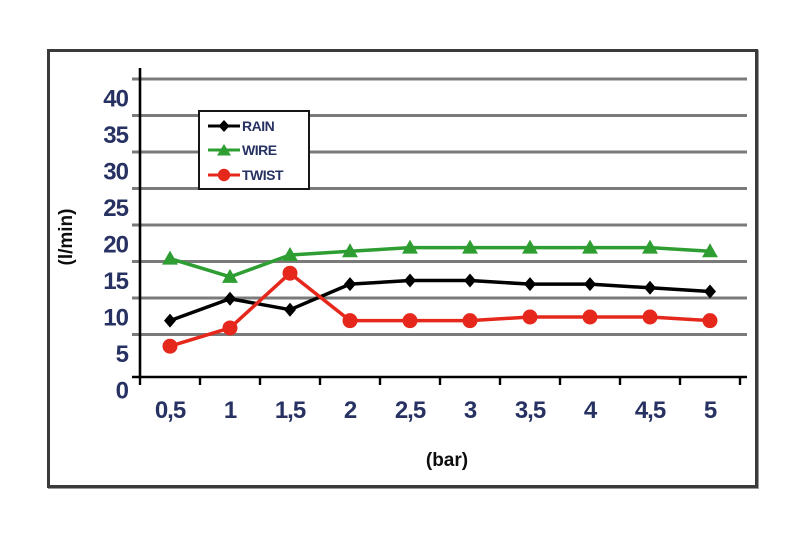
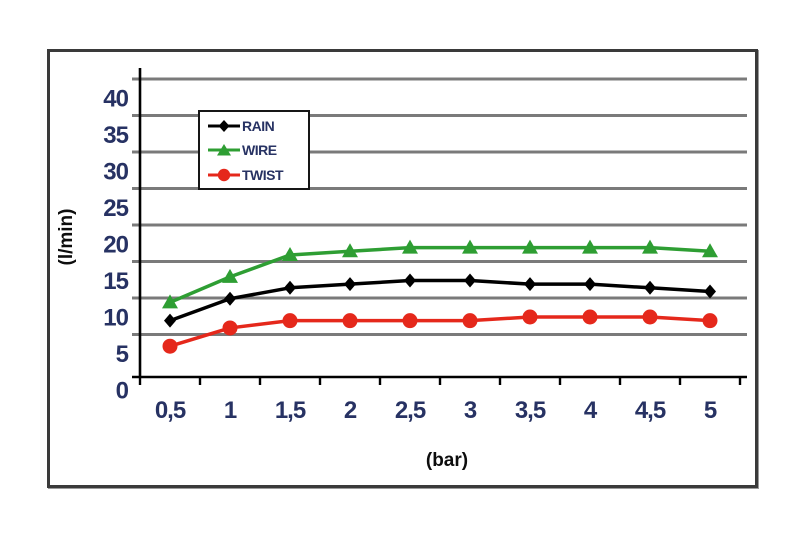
WIRE/0,5: 18 -> 12
RAIN/1,5: 11 -> 14
TWIST/1,5: 16 -> 10
